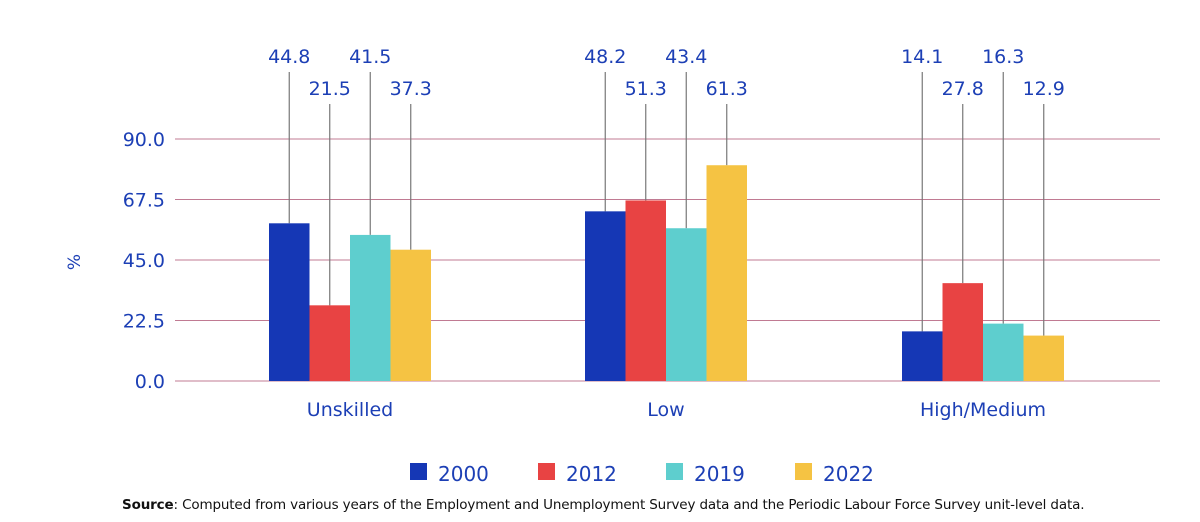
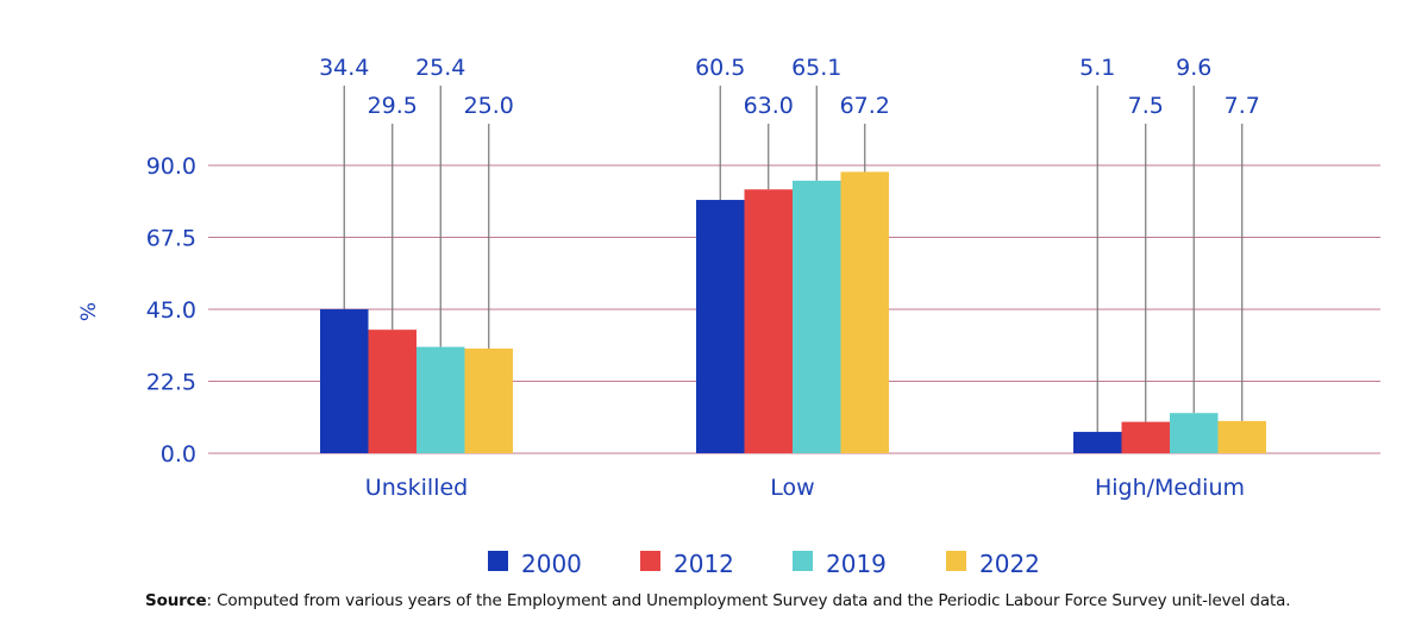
2000/Unskilled: 44.8 -> 34.4
2012/Unskilled: 21.5 -> 29.5
2019/Unskilled: 41.5 -> 25.4
2022/Unskilled: 37.3 -> 25.0
2000/Low: 48.2 -> 60.5
2012/Low: 51.3 -> 63.0
2019/Low: 43.4 -> 65.1
2022/Low: 61.3 -> 67.2
2000/High/Medium: 14.1 -> 5.1
2012/High/Medium: 27.8 -> 7.5
2019/High/Medium: 16.3 -> 9.6
2022/High/Medium: 12.9 -> 7.7
